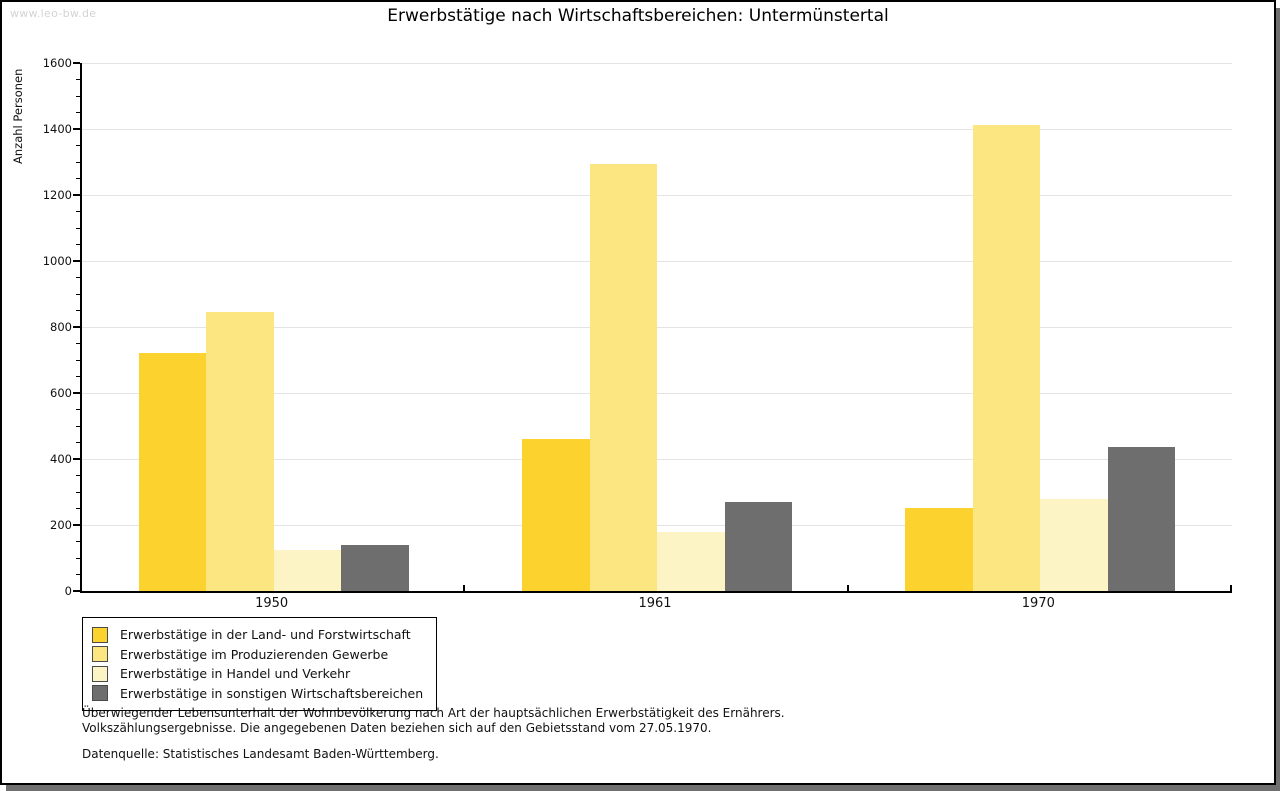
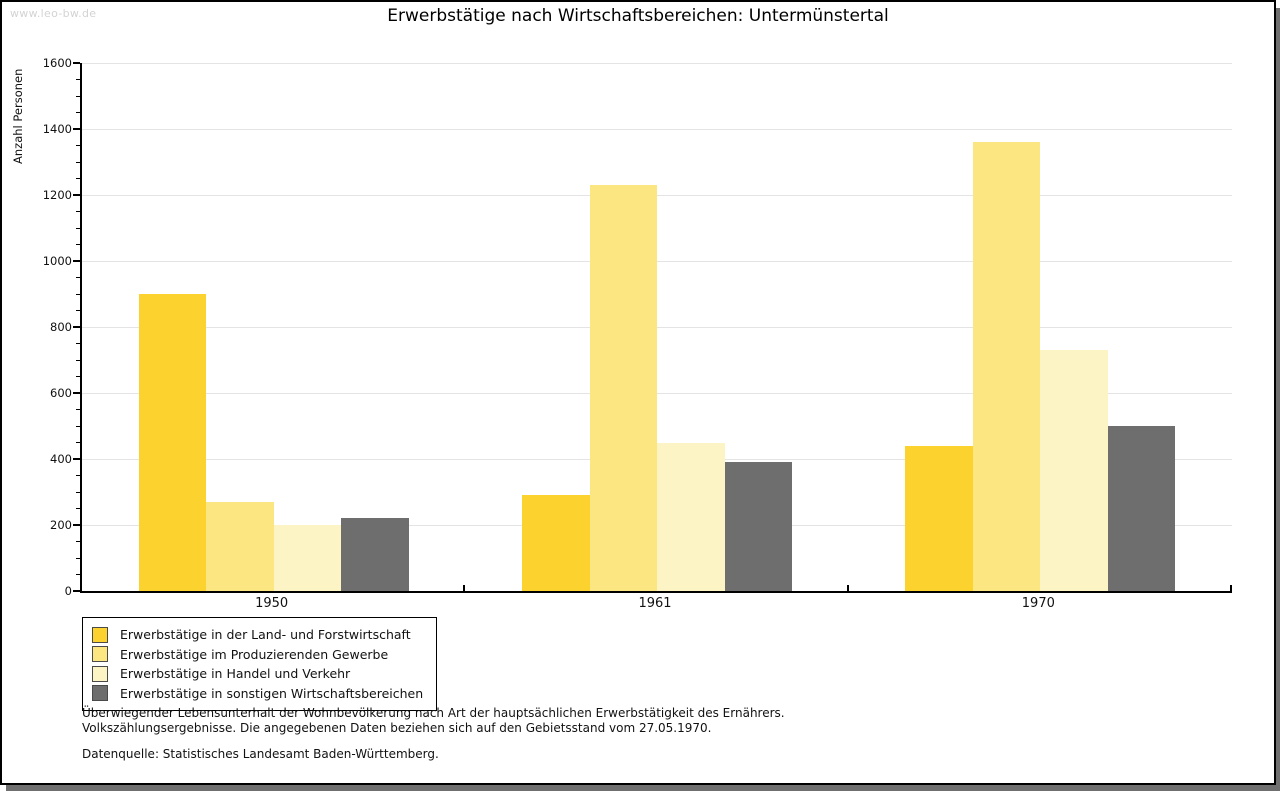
Erwerbstätige in der Land- und Forstwirtschaft/1950: 720 -> 900
Erwerbstätige im Produzierenden Gewerbe/1950: 840 -> 270
Erwerbstätige in Handel und Verkehr/1950: 120 -> 200
Erwerbstätige in sonstigen Wirtschaftsbereichen/1950: 140 -> 220
Erwerbstätige in der Land- und Forstwirtschaft/1961: 460 -> 290
Erwerbstätige im Produzierenden Gewerbe/1961: 1290 -> 1230
Erwerbstätige in Handel und Verkehr/1961: 180 -> 450
Erwerbstätige in sonstigen Wirtschaftsbereichen/1961: 270 -> 390
Erwerbstätige in der Land- und Forstwirtschaft/1970: 250 -> 440
Erwerbstätige im Produzierenden Gewerbe/1970: 1410 -> 1360
Erwerbstätige in Handel und Verkehr/1970: 280 -> 730
Erwerbstätige in sonstigen Wirtschaftsbereichen/1970: 440 -> 500
